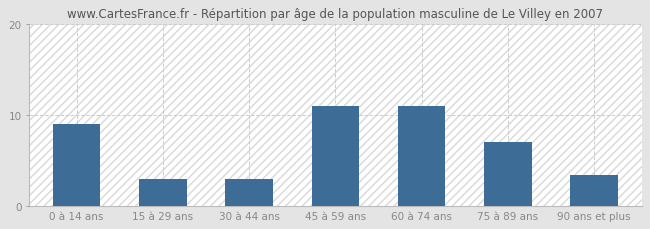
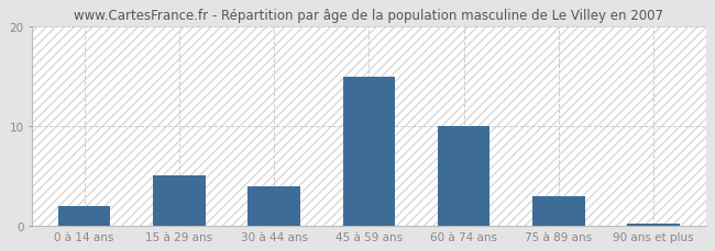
0 à 14 ans: 9.0 -> 2.0
15 à 29 ans: 3.0 -> 5.0
30 à 44 ans: 3.0 -> 4.0
45 à 59 ans: 11.0 -> 15.0
60 à 74 ans: 11.0 -> 10.0
75 à 89 ans: 7.0 -> 3.0
90 ans et plus: 3.4 -> 0.2
